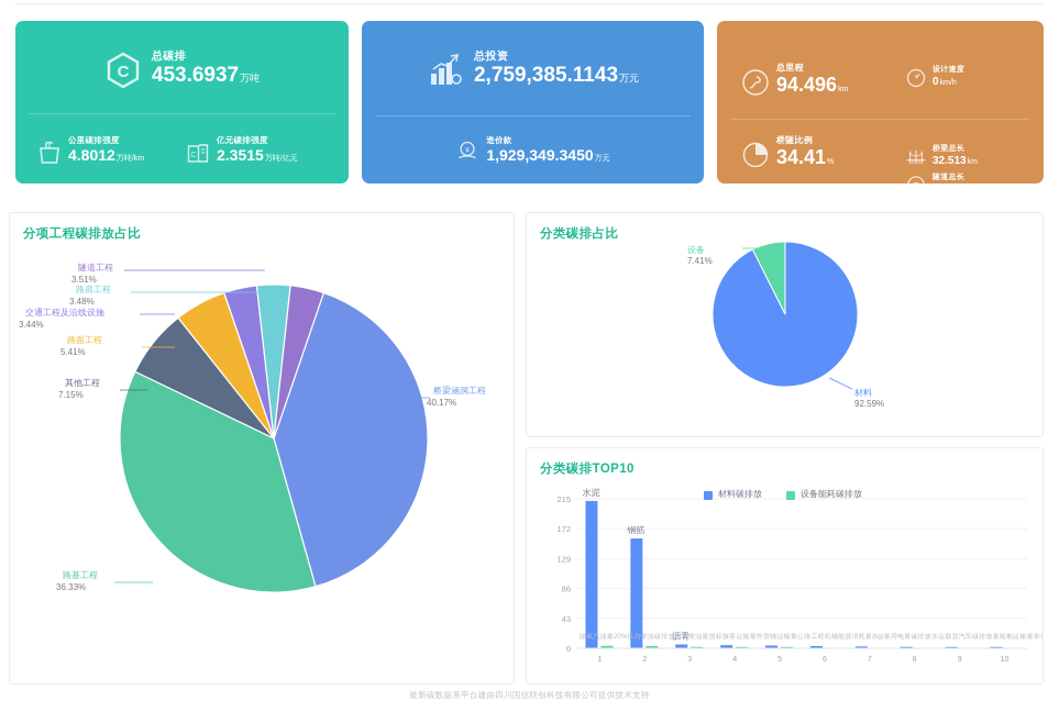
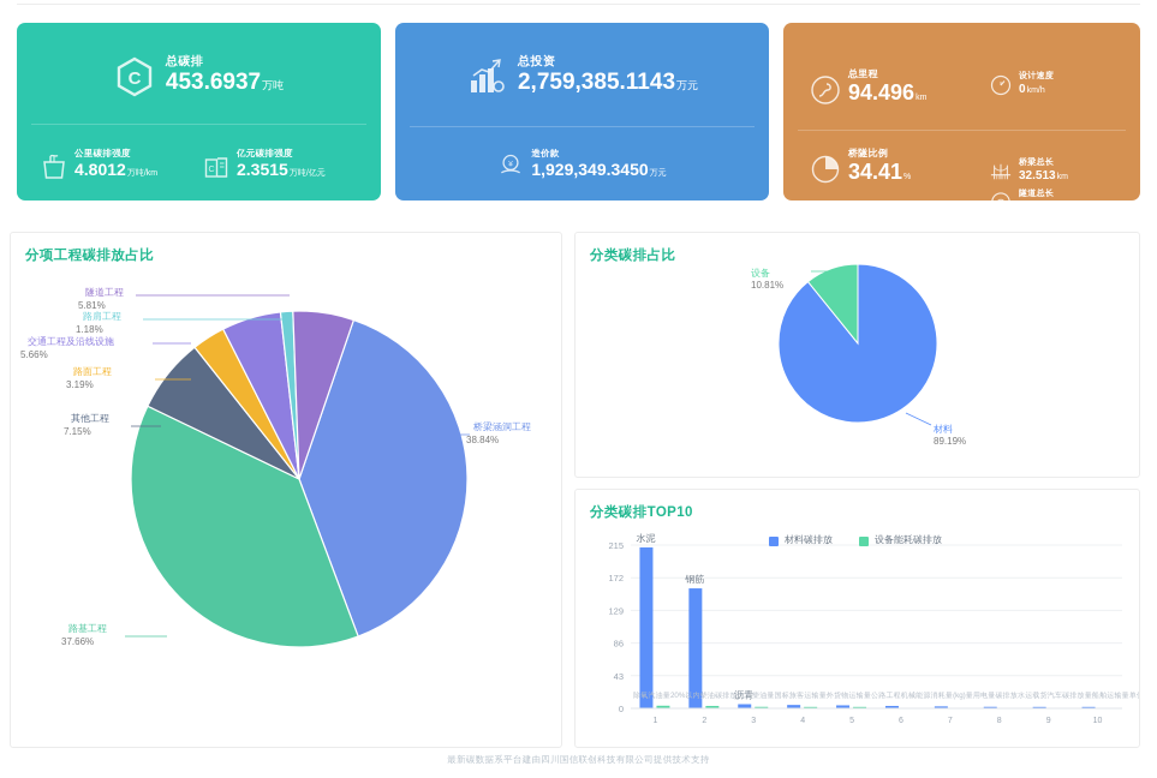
分项工程碳排放占比/桥梁涵洞工程: 40.17% -> 38.84%
分项工程碳排放占比/路基工程: 36.33% -> 37.66%
分项工程碳排放占比/路面工程: 5.41% -> 3.19%
分项工程碳排放占比/交通工程及沿线设施: 3.44% -> 5.66%
分项工程碳排放占比/路肩工程: 3.48% -> 1.18%
分项工程碳排放占比/隧道工程: 3.51% -> 5.81%
分类碳排占比/材料: 92.59% -> 89.19%
分类碳排占比/设备: 7.41% -> 10.81%
